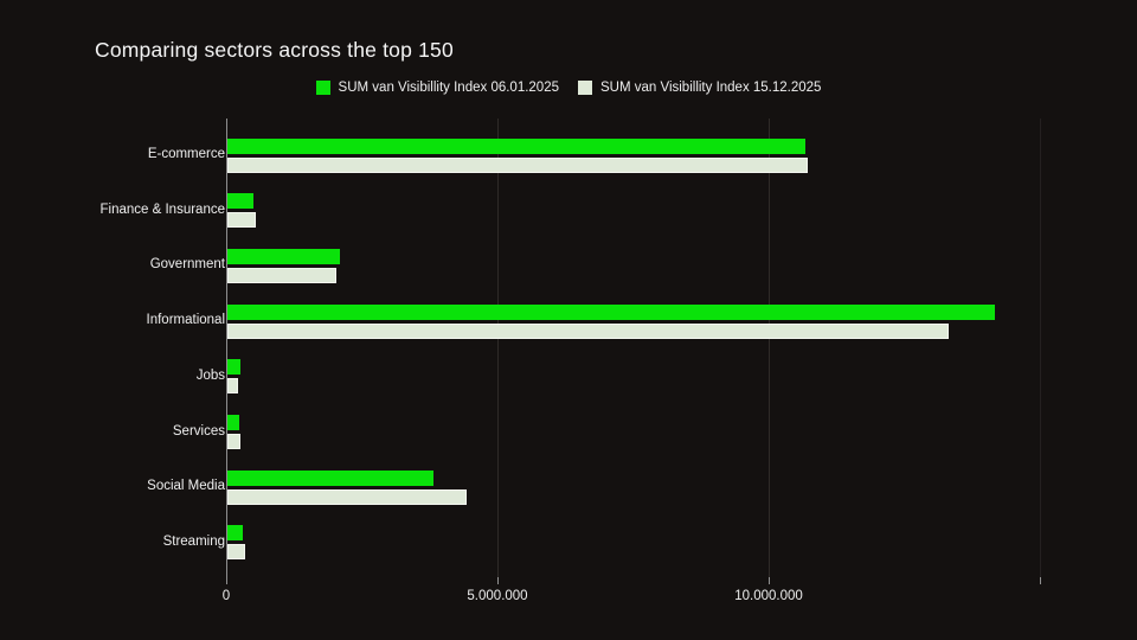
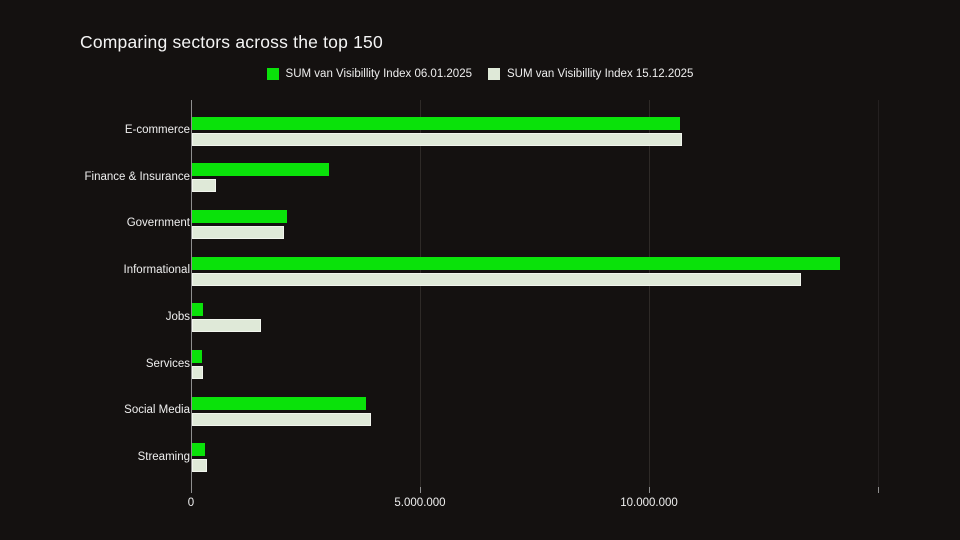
SUM van Visibillity Index 06.01.2025/Finance & Insurance: 500000 -> 3000000
SUM van Visibillity Index 15.12.2025/Jobs: 200000 -> 1500000
SUM van Visibillity Index 15.12.2025/Social Media: 4400000 -> 3900000
